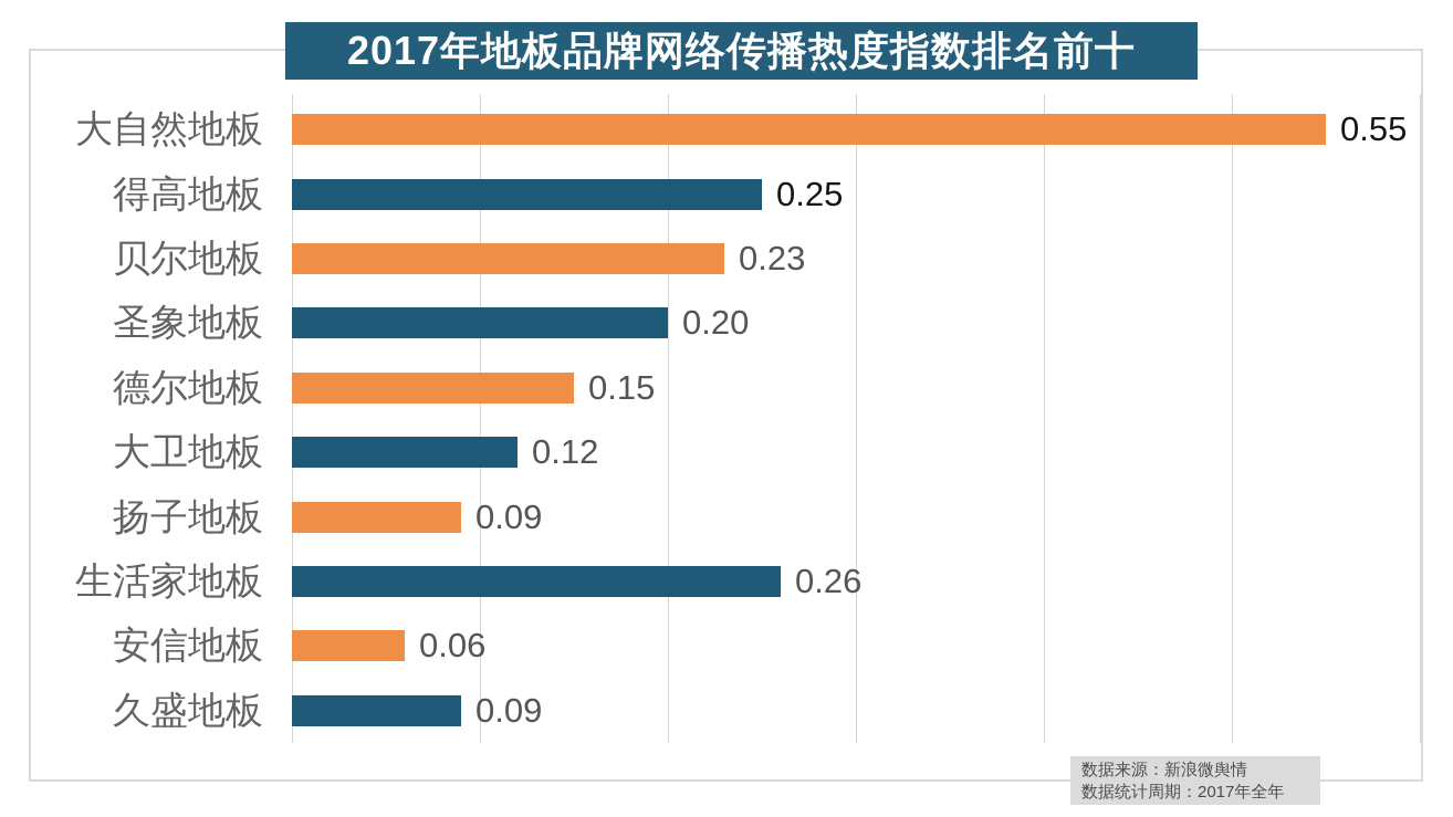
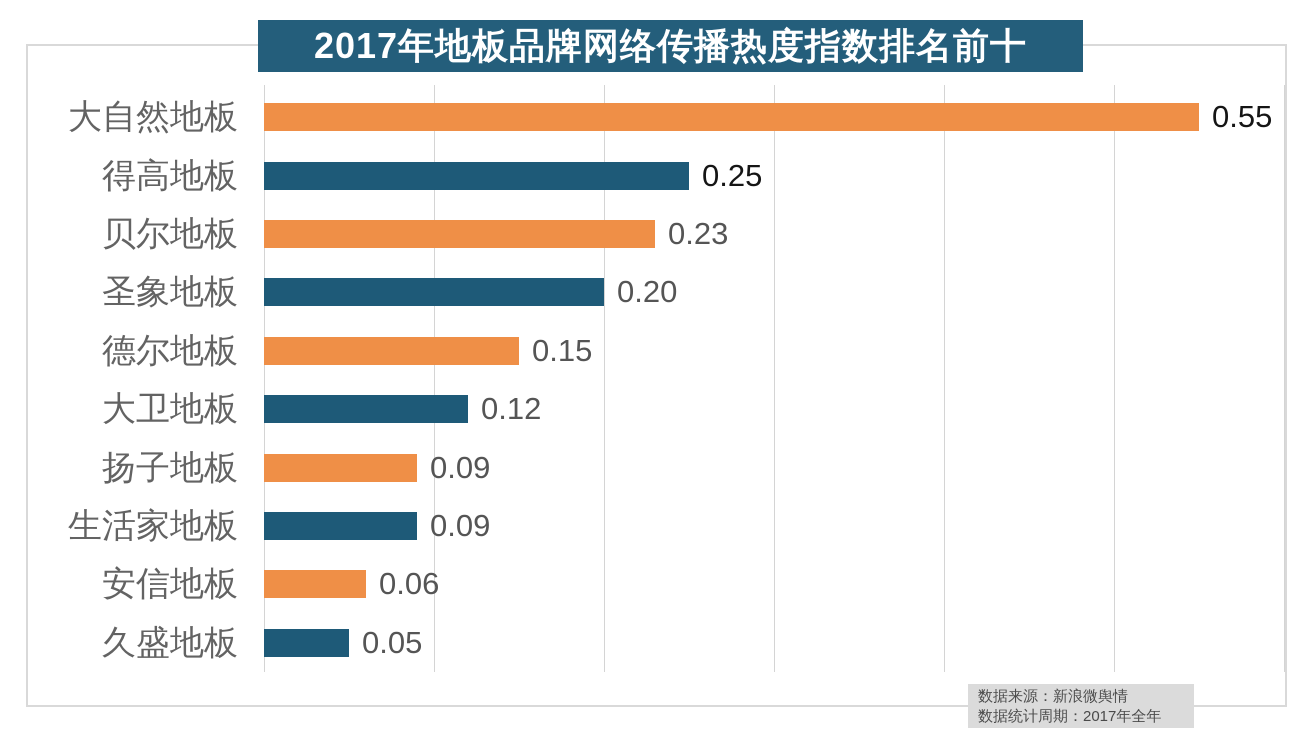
生活家地板: 0.26 -> 0.09
久盛地板: 0.09 -> 0.05
